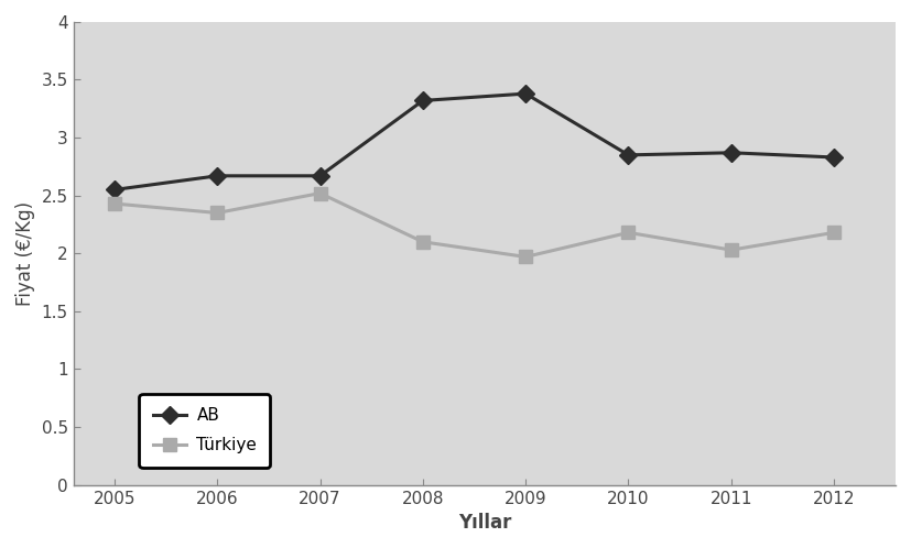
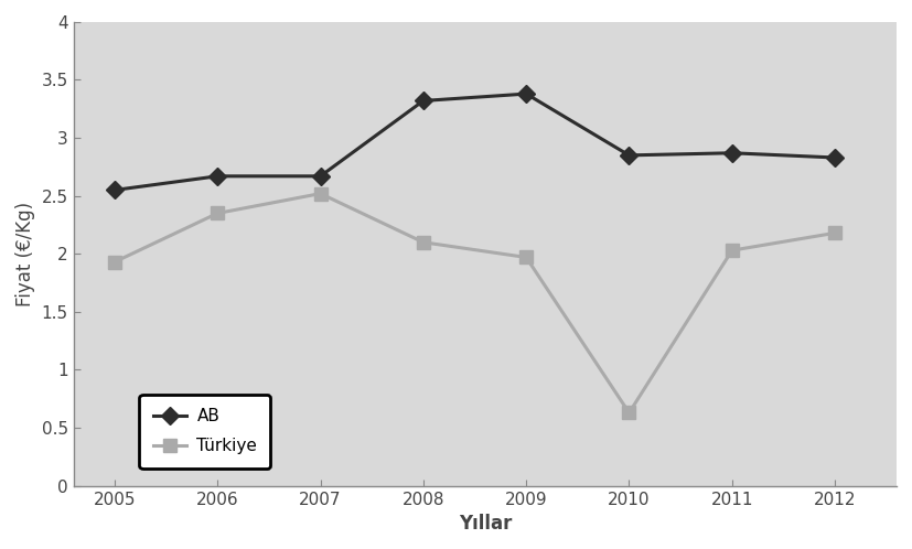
Türkiye/2005: 2.43 -> 1.93
Türkiye/2010: 2.18 -> 0.63
